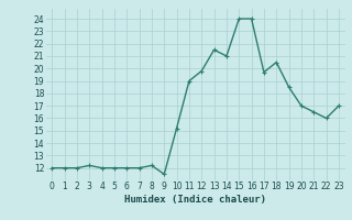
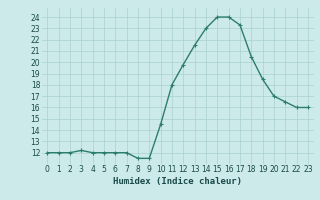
8: 12.2 -> 11.5
10: 15.2 -> 14.5
11: 19.0 -> 18.0
14: 21.0 -> 23.0
17: 19.7 -> 23.3
23: 17.0 -> 16.0
